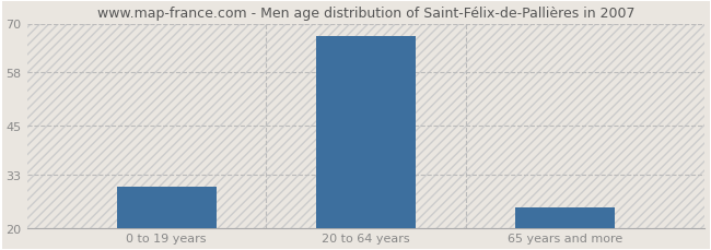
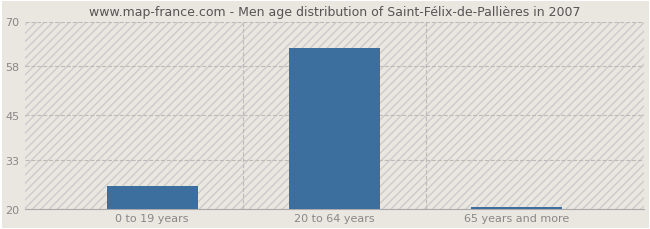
0 to 19 years: 30.0 -> 26.0
20 to 64 years: 67.0 -> 63.0
65 years and more: 25.0 -> 20.4
